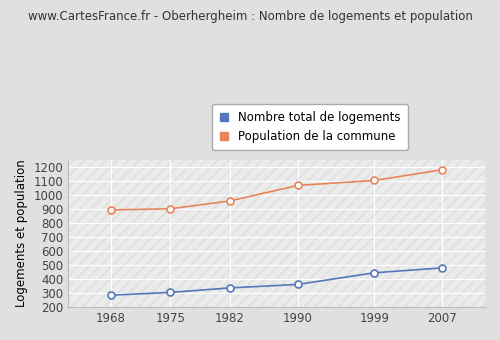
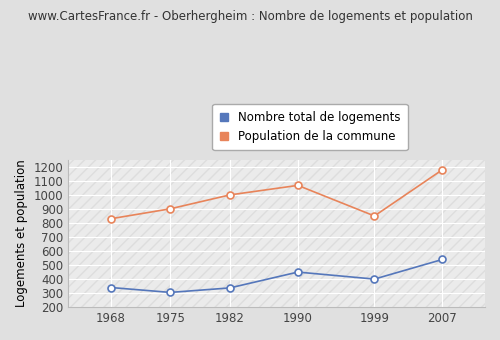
Nombre total de logements/1968: 280 -> 340
Population de la commune/1968: 890 -> 830
Population de la commune/1982: 960 -> 1000
Nombre total de logements/1990: 360 -> 450
Nombre total de logements/1999: 440 -> 400
Population de la commune/1999: 1100 -> 850
Nombre total de logements/2007: 480 -> 540
